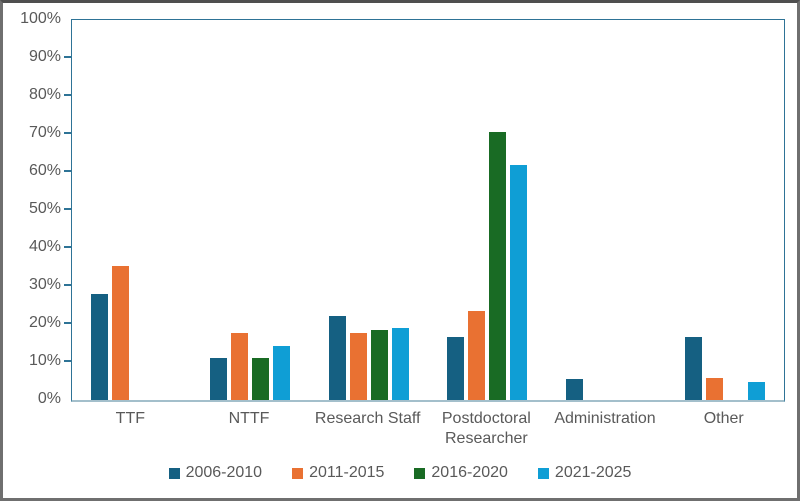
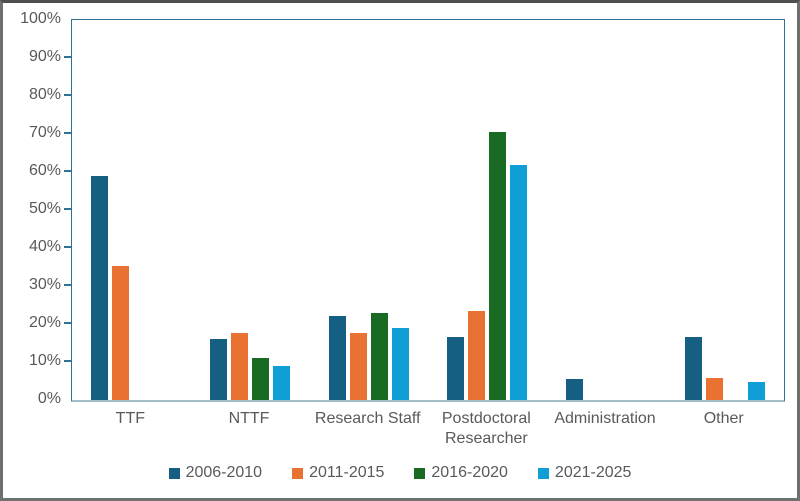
2006-2010/TTF: 28% -> 59%
2006-2010/NTTF: 11% -> 16%
2021-2025/NTTF: 14% -> 9%
2016-2020/Research Staff: 18% -> 23%
